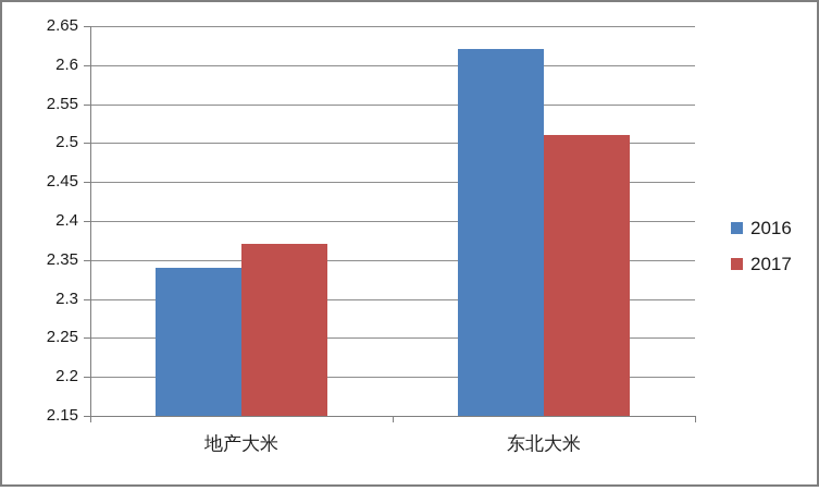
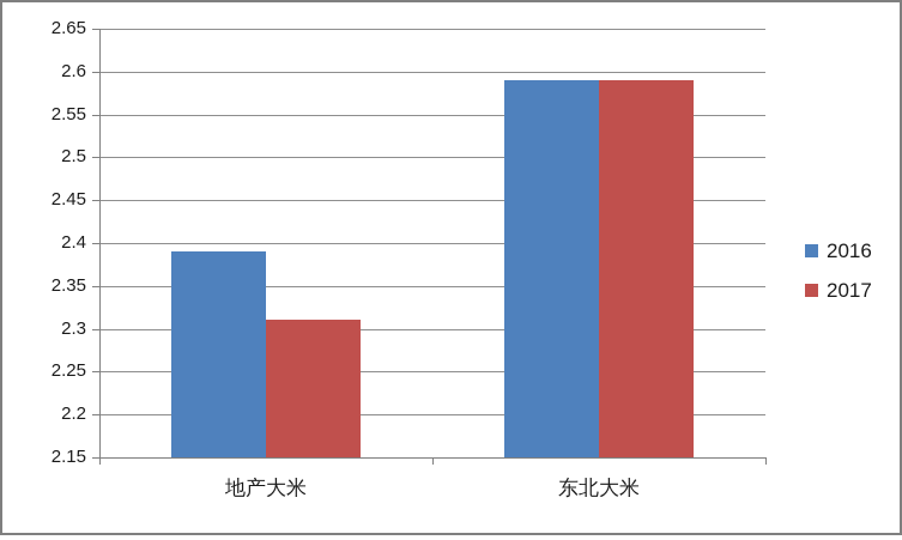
2016/地产大米: 2.34 -> 2.39
2017/地产大米: 2.37 -> 2.31
2016/东北大米: 2.62 -> 2.59
2017/东北大米: 2.51 -> 2.59
